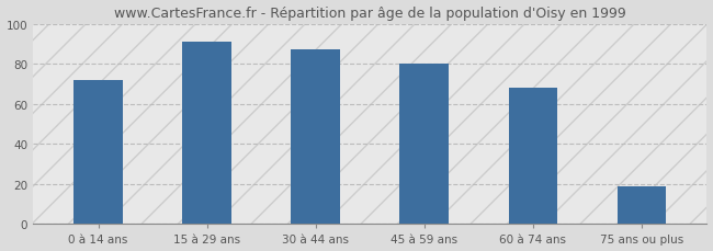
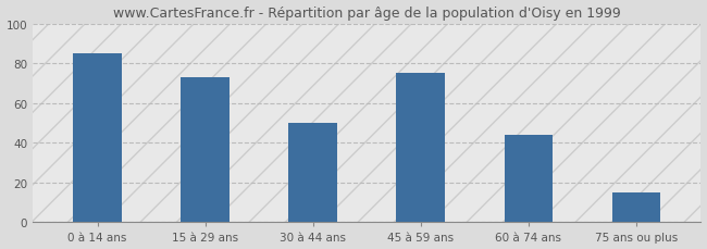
0 à 14 ans: 72 -> 85
15 à 29 ans: 91 -> 73
30 à 44 ans: 87 -> 50
45 à 59 ans: 80 -> 75
60 à 74 ans: 68 -> 44
75 ans ou plus: 19 -> 15
